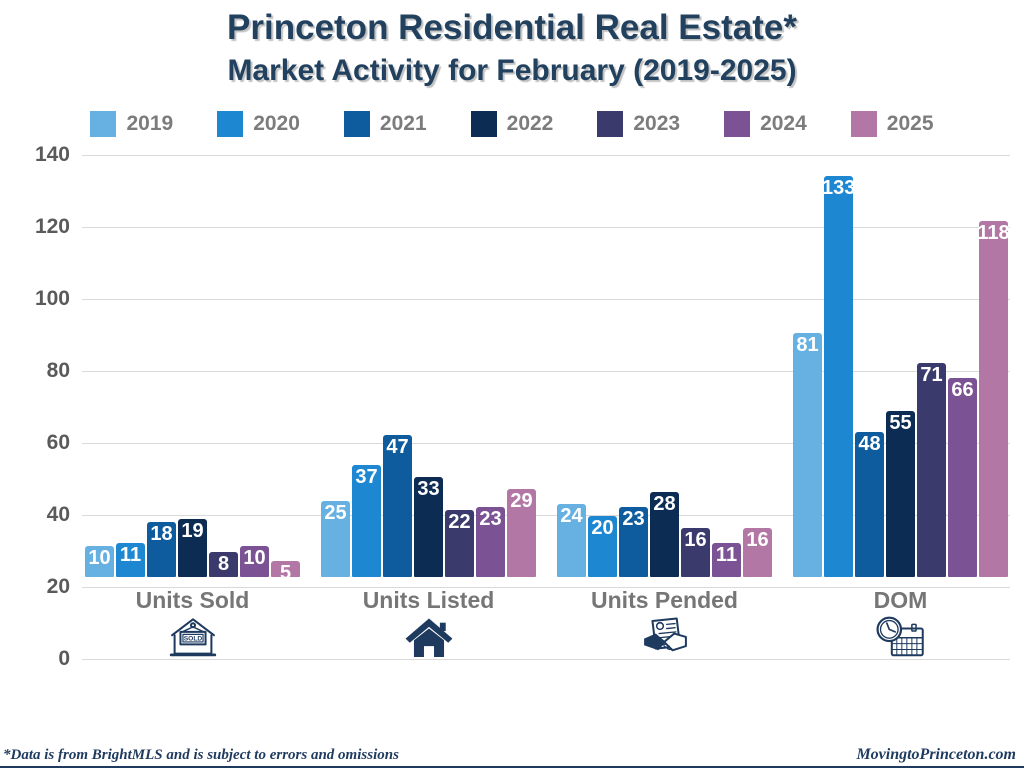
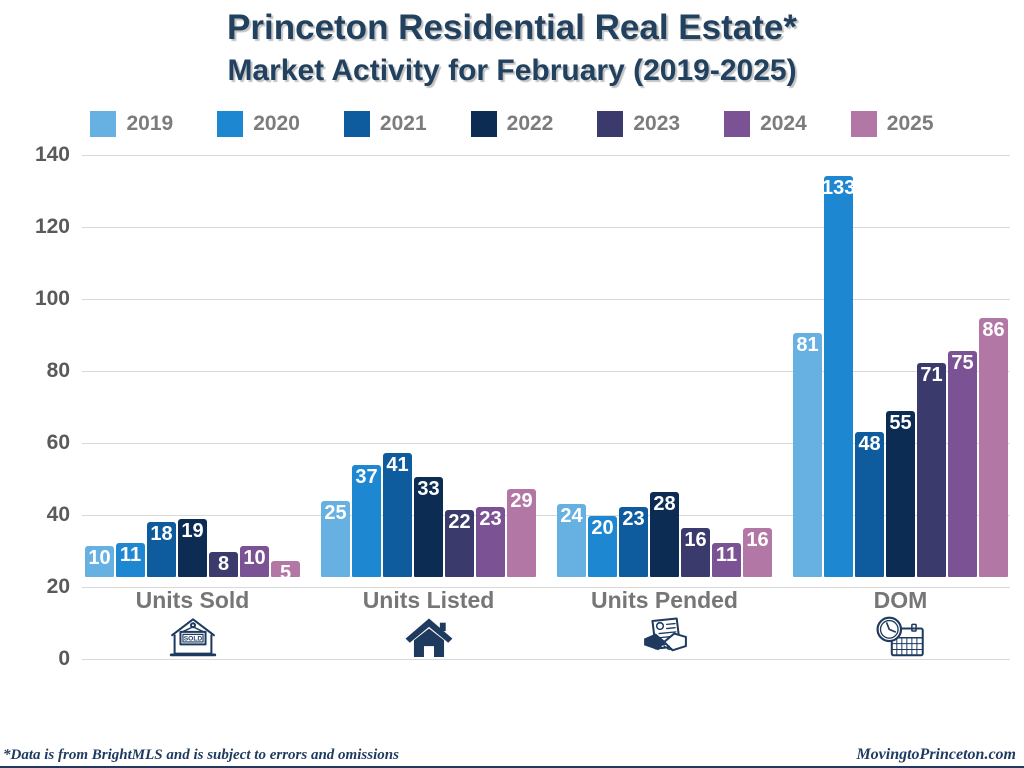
2021/Units Listed: 47 -> 41
2024/DOM: 66 -> 75
2025/DOM: 118 -> 86
